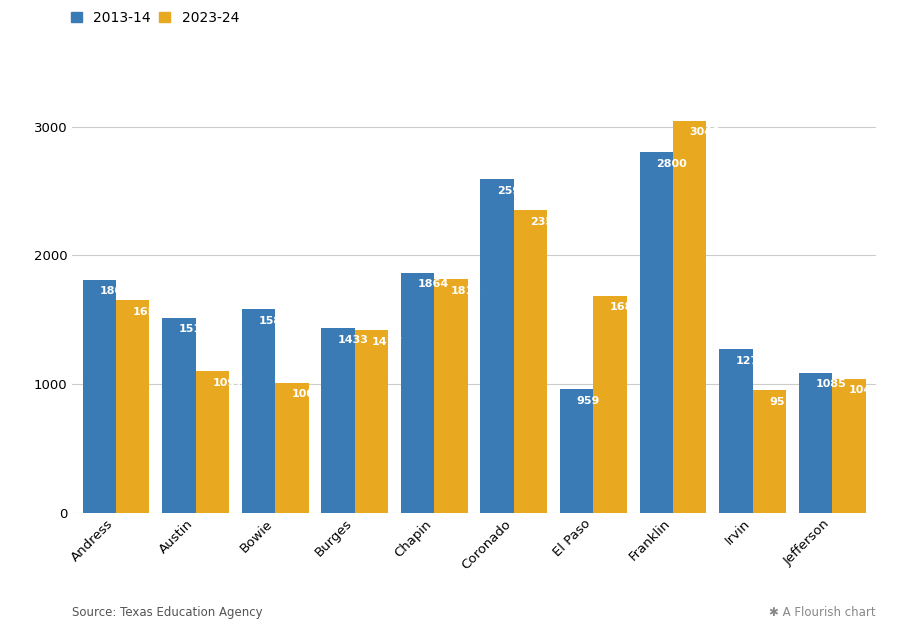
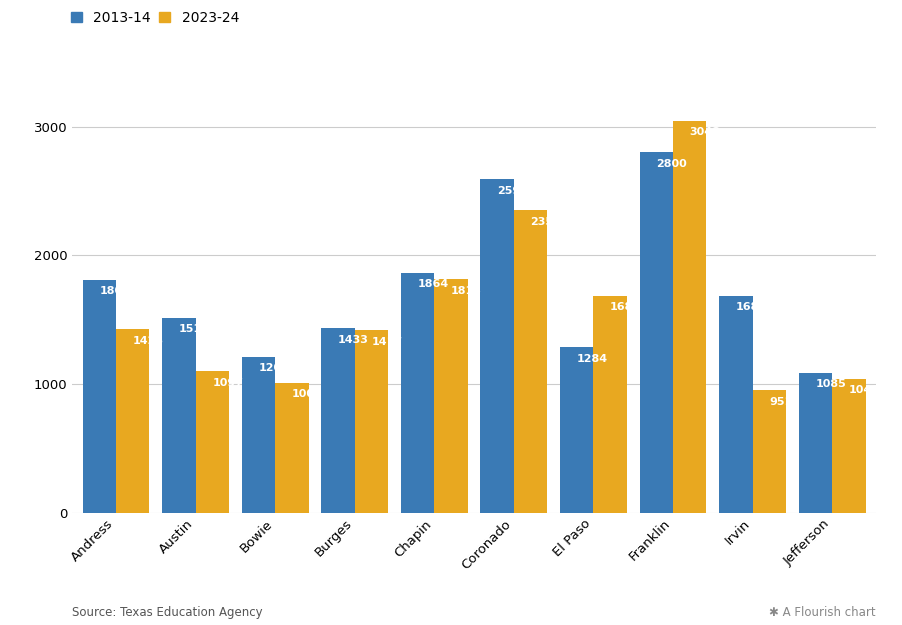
2023-24/Andress: 1650 -> 1420
2013-14/Bowie: 1580 -> 1210
2013-14/El Paso: 959 -> 1284
2013-14/Irvin: 1270 -> 1680
